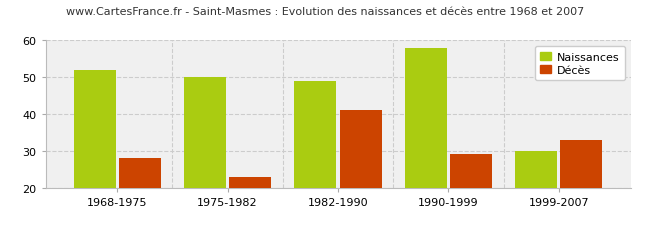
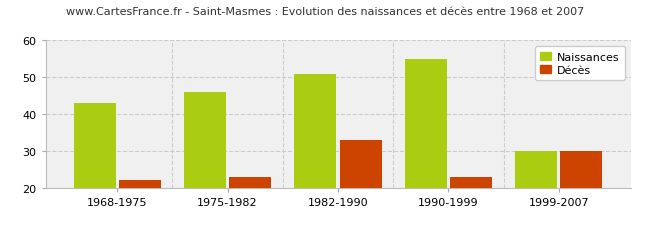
Naissances/1968-1975: 52 -> 43
Décès/1968-1975: 28 -> 22
Naissances/1975-1982: 50 -> 46
Naissances/1982-1990: 49 -> 51
Décès/1982-1990: 41 -> 33
Naissances/1990-1999: 58 -> 55
Décès/1990-1999: 29 -> 23
Décès/1999-2007: 33 -> 30
